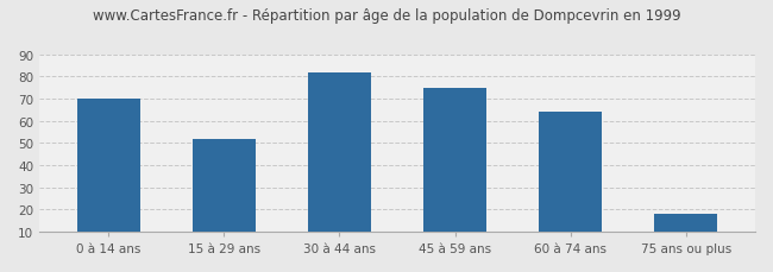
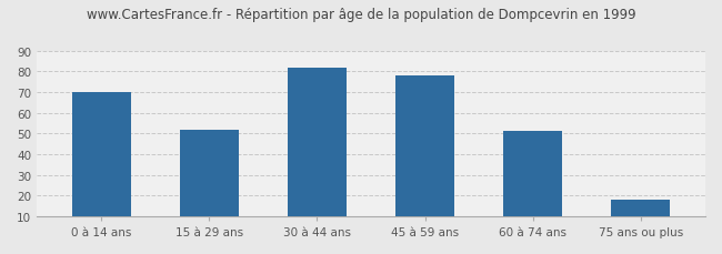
45 à 59 ans: 75 -> 78
60 à 74 ans: 64 -> 51
